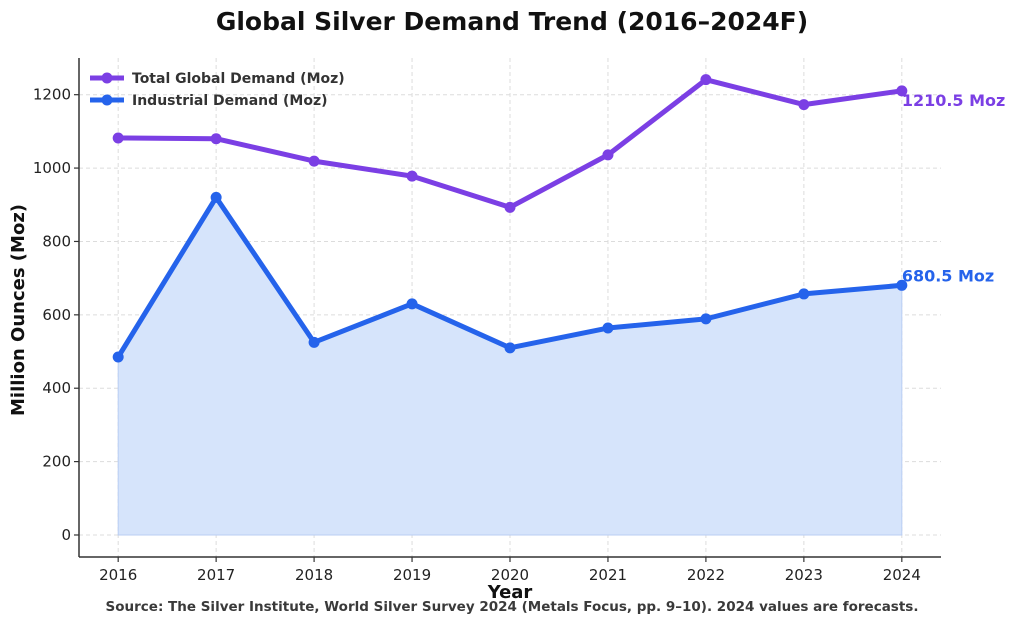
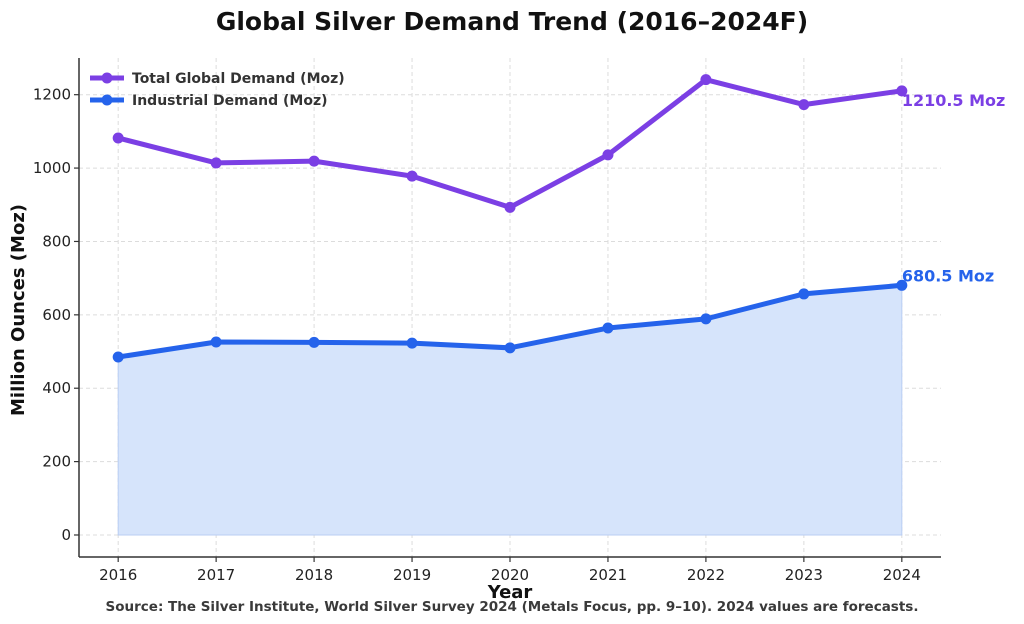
Total Global Demand (Moz)/2017: 1080 -> 1010
Industrial Demand (Moz)/2017: 920 -> 530
Industrial Demand (Moz)/2019: 630 -> 520
